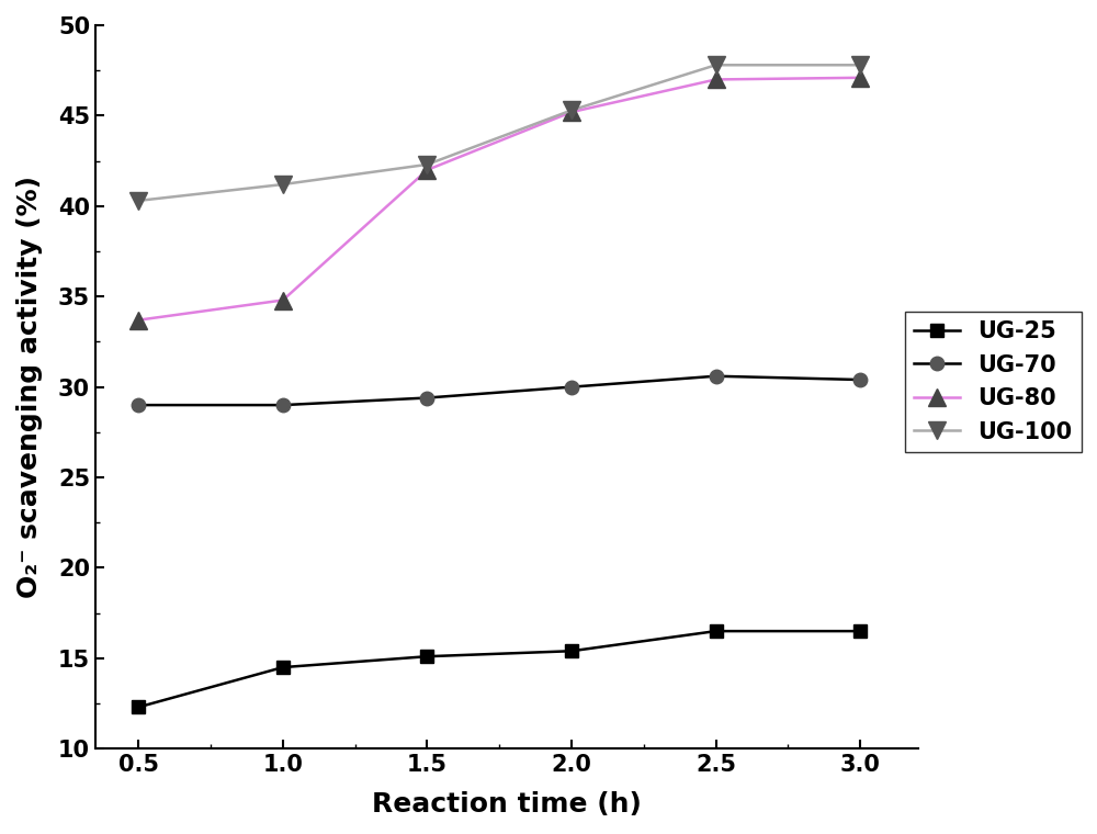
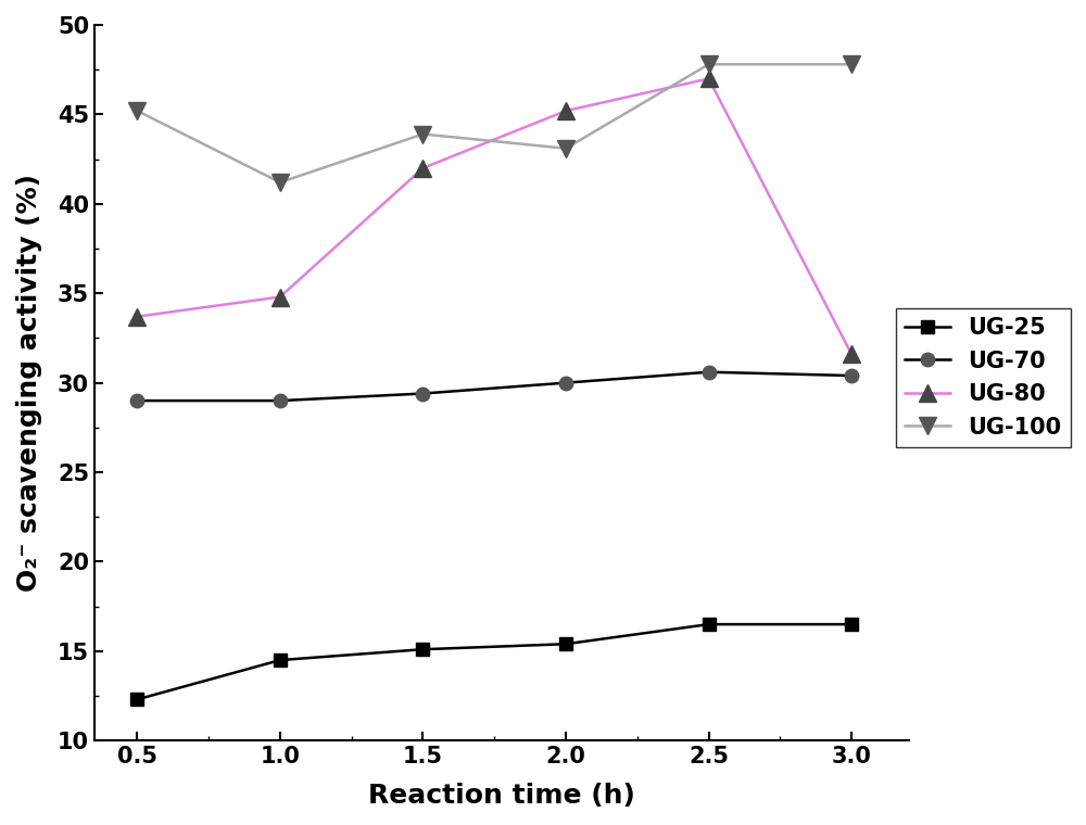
UG-100/0.5: 40.3 -> 45.2
UG-100/1.5: 42.3 -> 43.9
UG-100/2.0: 45.3 -> 43.1
UG-80/3.0: 47.1 -> 31.6
